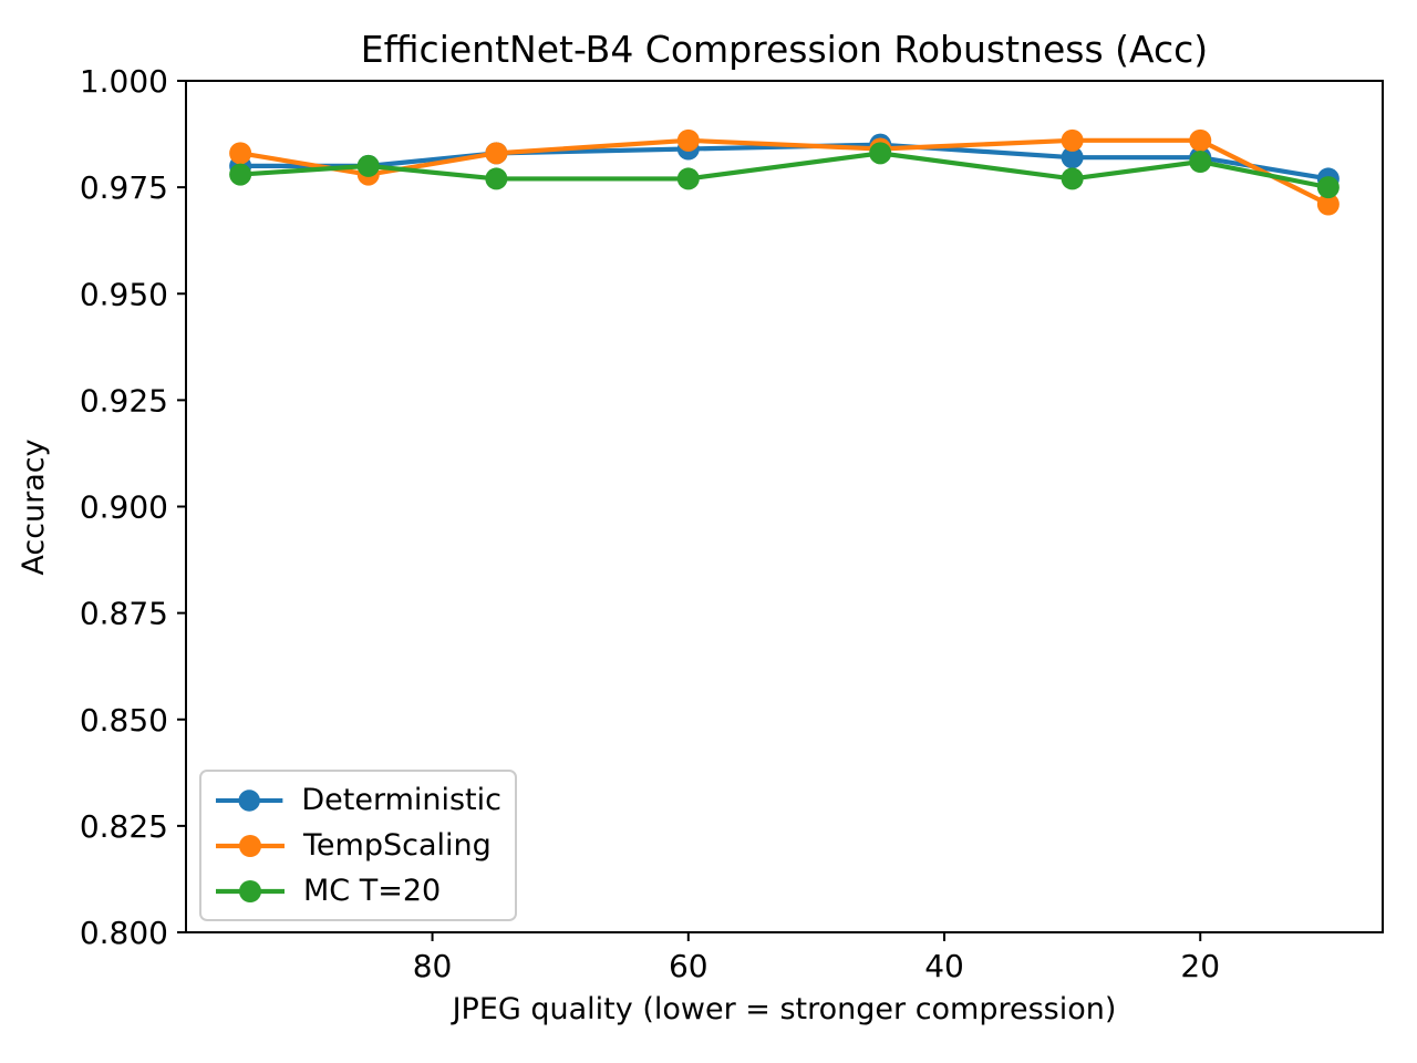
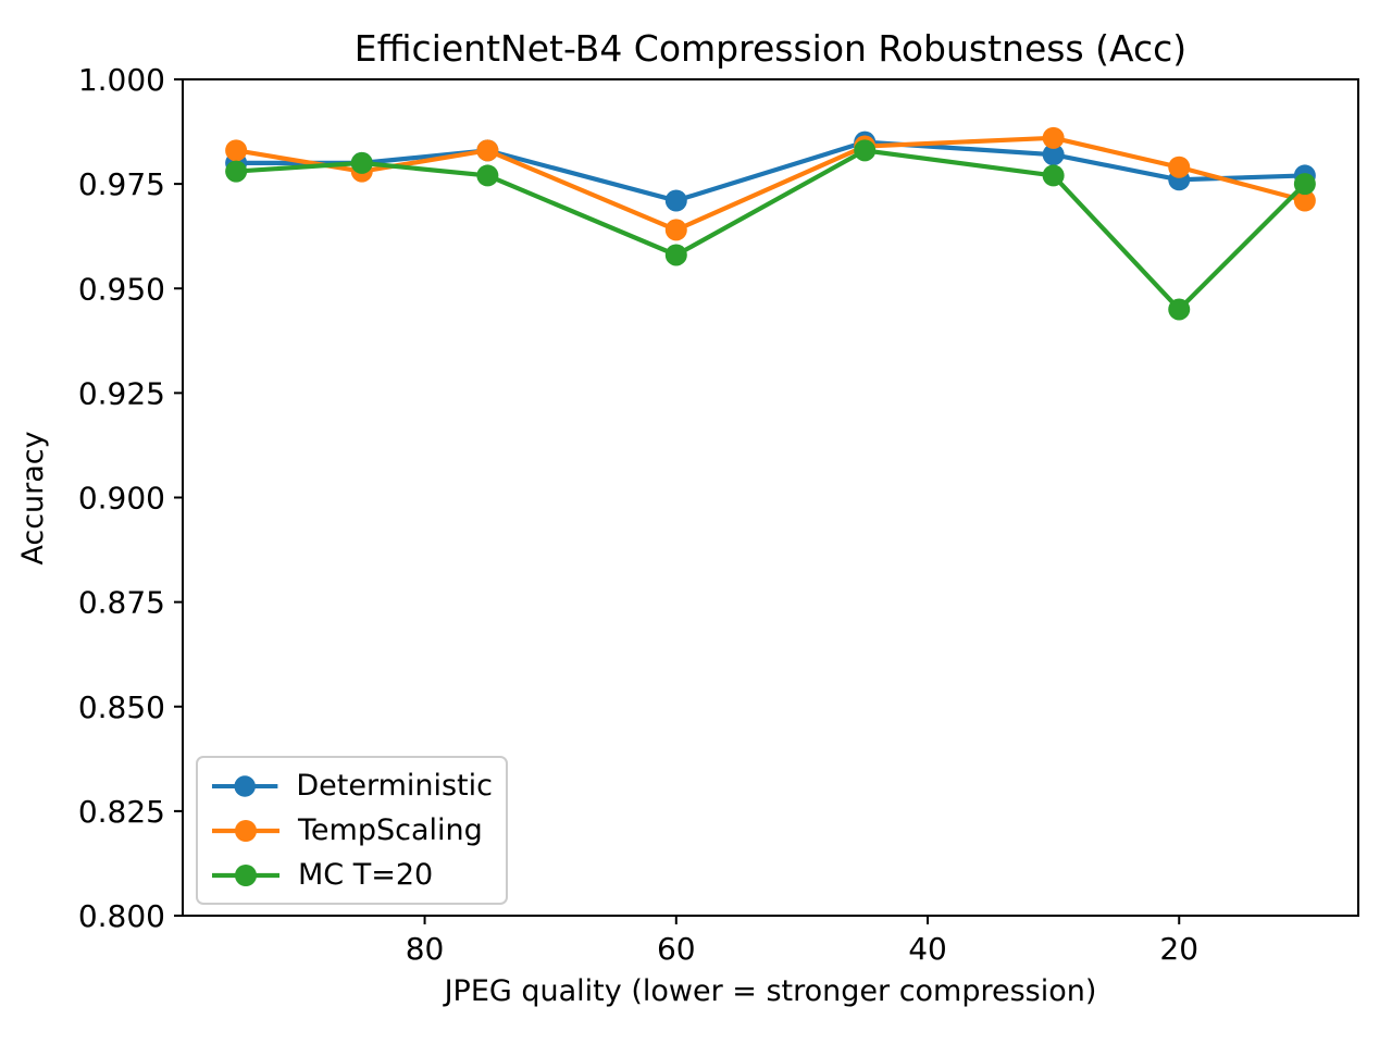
Deterministic/60: 0.984 -> 0.971
TempScaling/60: 0.986 -> 0.964
MC T=20/60: 0.977 -> 0.958
Deterministic/20: 0.982 -> 0.976
TempScaling/20: 0.986 -> 0.979
MC T=20/20: 0.981 -> 0.945
